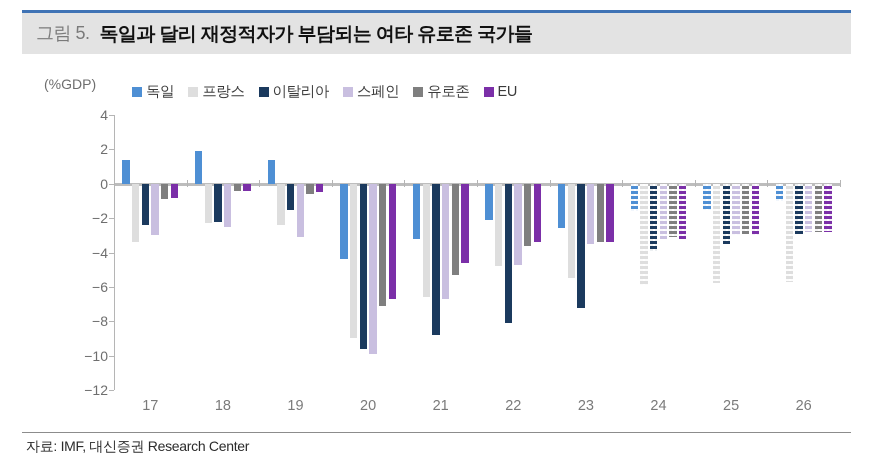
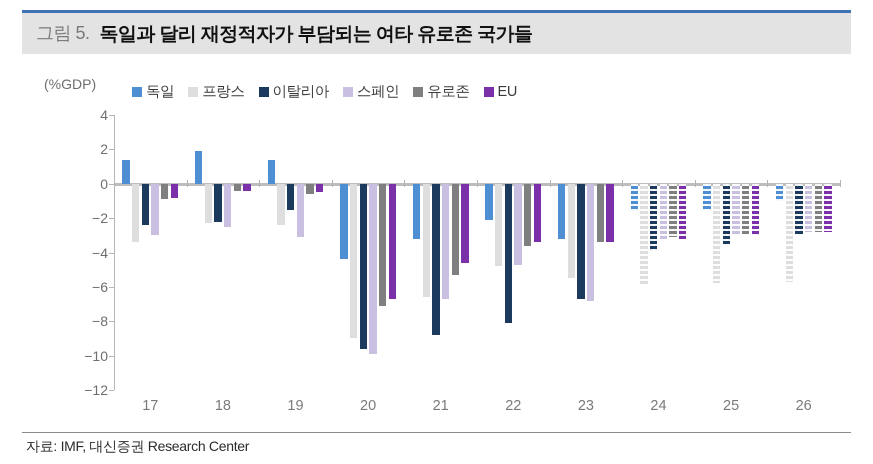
독일/23: -2.6 -> -3.2
이탈리아/23: -7.2 -> -6.7
스페인/23: -3.5 -> -6.8
